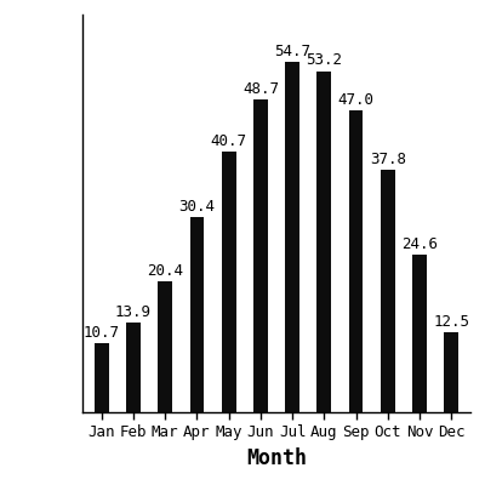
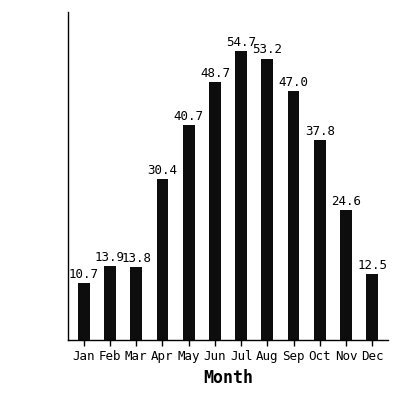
Mar: 20.4 -> 13.8
